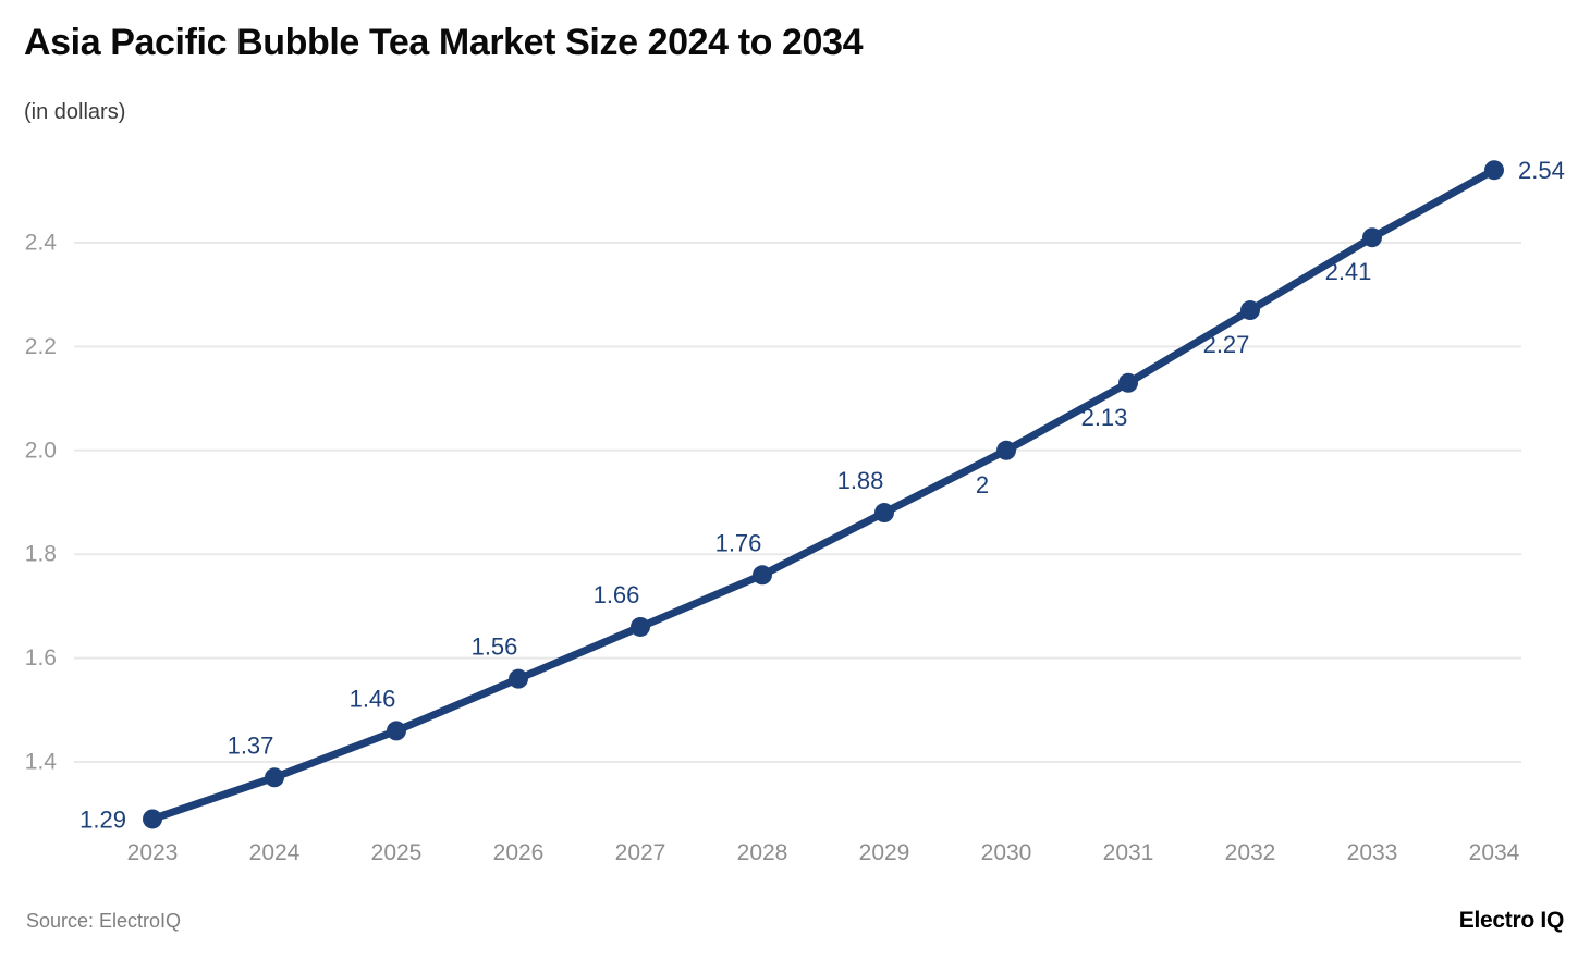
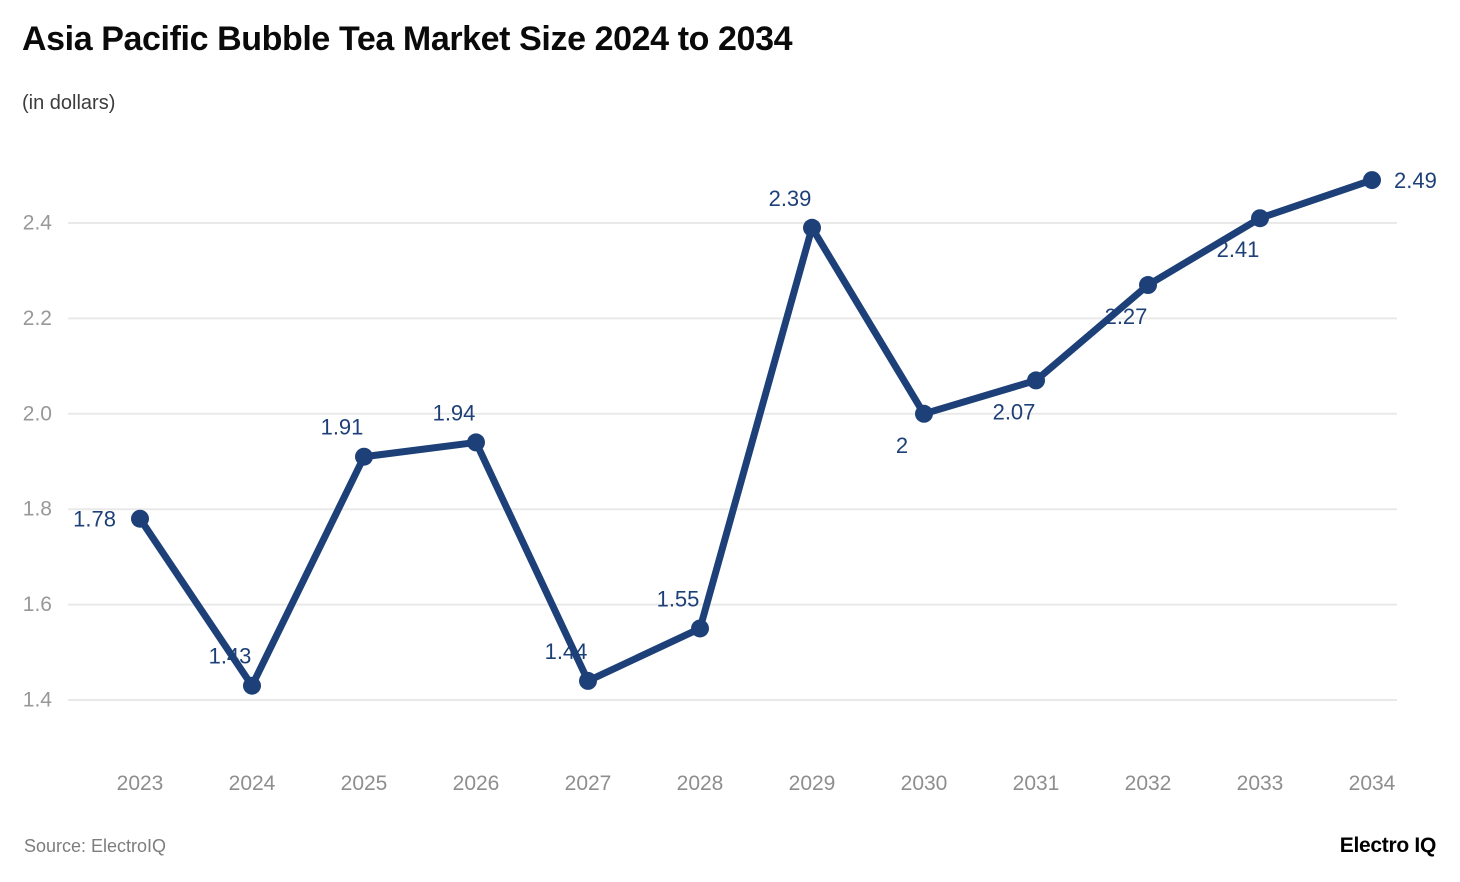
2023: 1.29 -> 1.78
2024: 1.37 -> 1.43
2025: 1.46 -> 1.91
2026: 1.56 -> 1.94
2027: 1.66 -> 1.44
2028: 1.76 -> 1.55
2029: 1.88 -> 2.39
2031: 2.13 -> 2.07
2034: 2.54 -> 2.49
